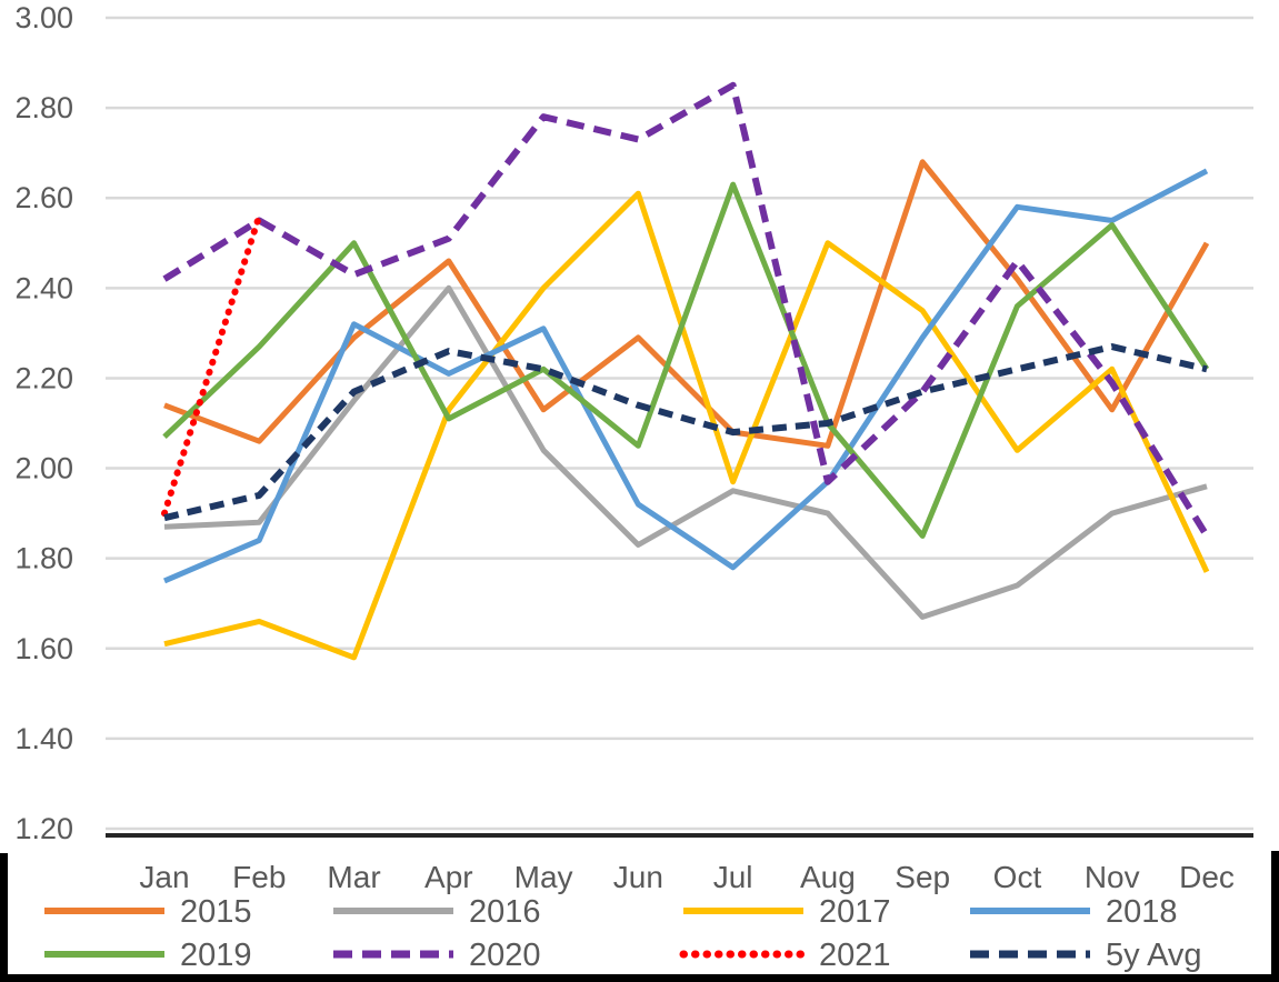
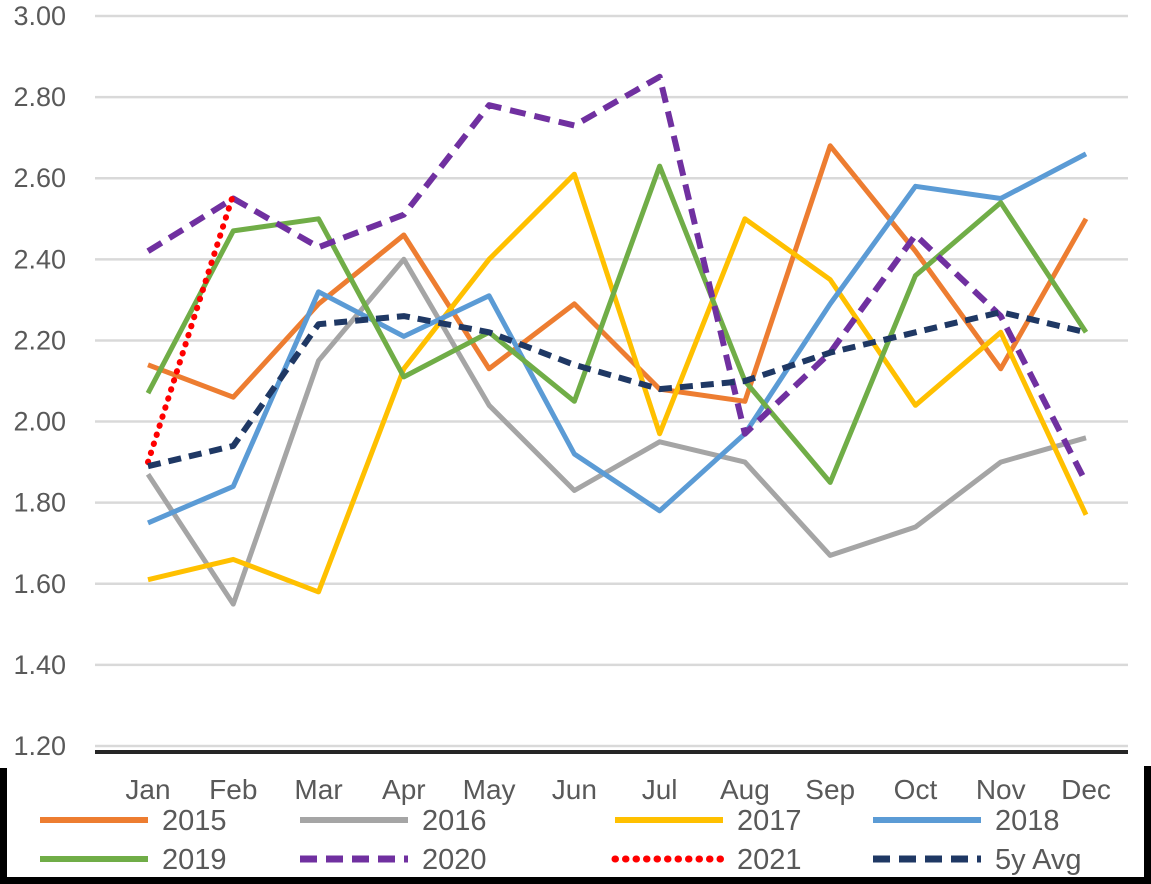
2016/Feb: 1.88 -> 1.55
2019/Feb: 2.27 -> 2.47
5y Avg/Mar: 2.17 -> 2.24
2020/Nov: 2.19 -> 2.26
